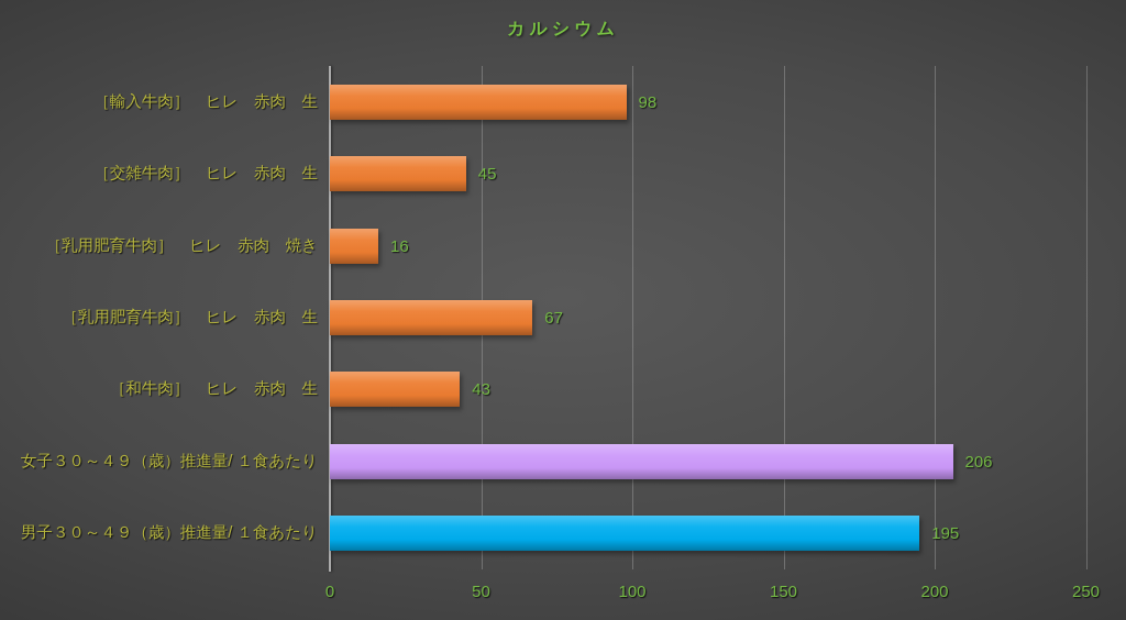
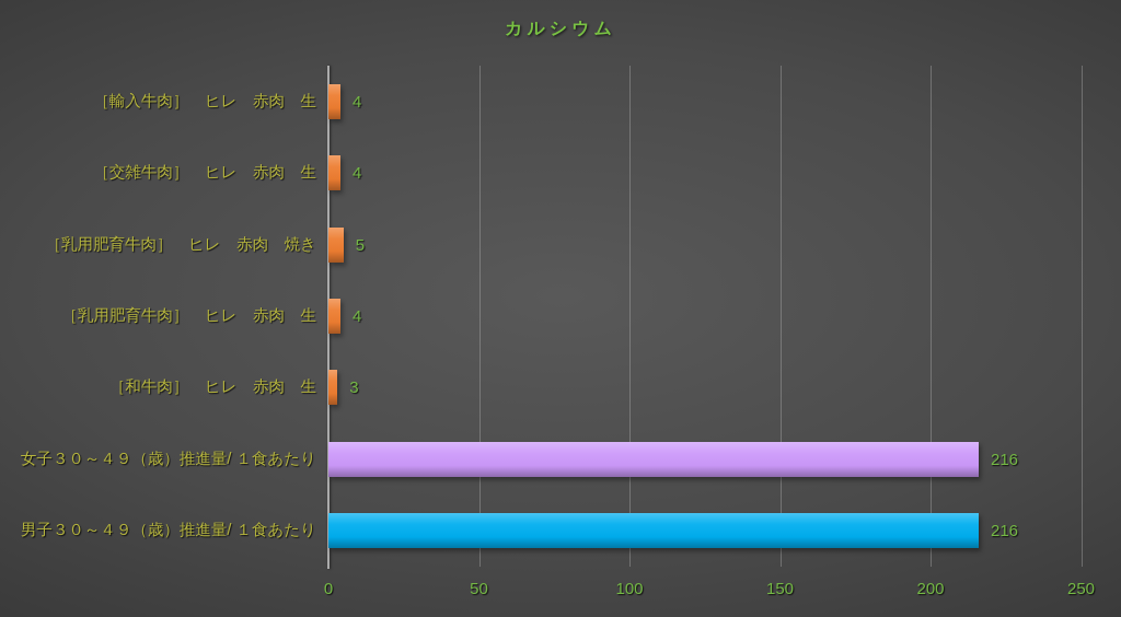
［輸入牛肉］ ヒレ 赤肉 生: 98 -> 4
［交雑牛肉］ ヒレ 赤肉 生: 45 -> 4
［乳用肥育牛肉］ ヒレ 赤肉 焼き: 16 -> 5
［乳用肥育牛肉］ ヒレ 赤肉 生: 67 -> 4
［和牛肉］ ヒレ 赤肉 生: 43 -> 3
女子３０～４９（歳）推進量/ １食あたり: 206 -> 216
男子３０～４９（歳）推進量/ １食あたり: 195 -> 216
